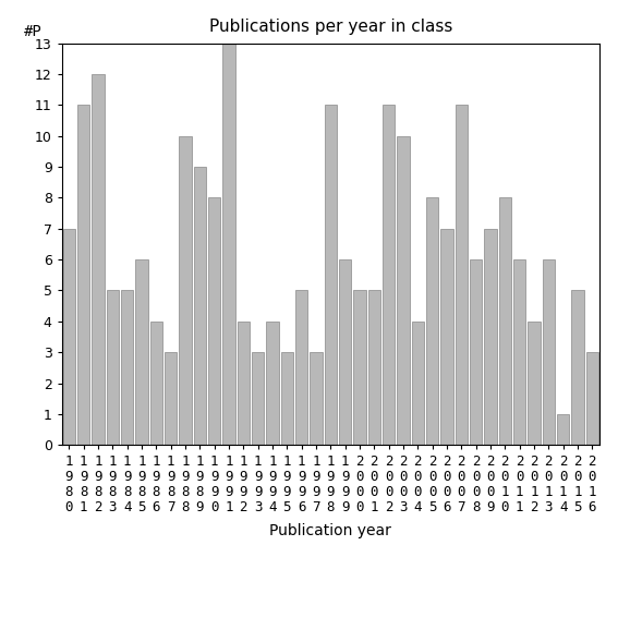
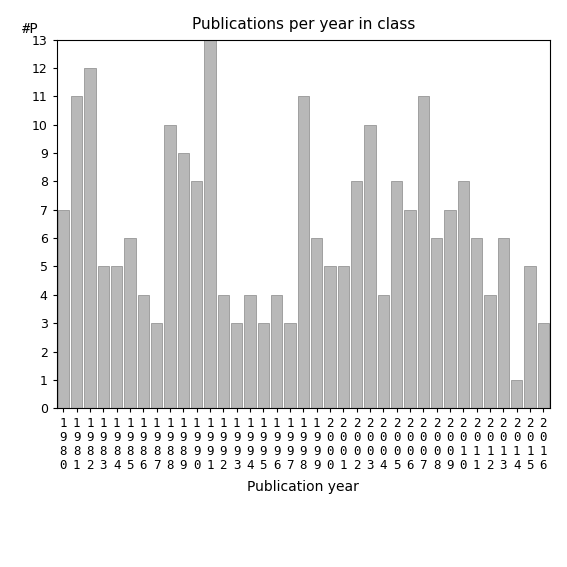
1 9 9 6: 5 -> 4
2 0 0 2: 11 -> 8
